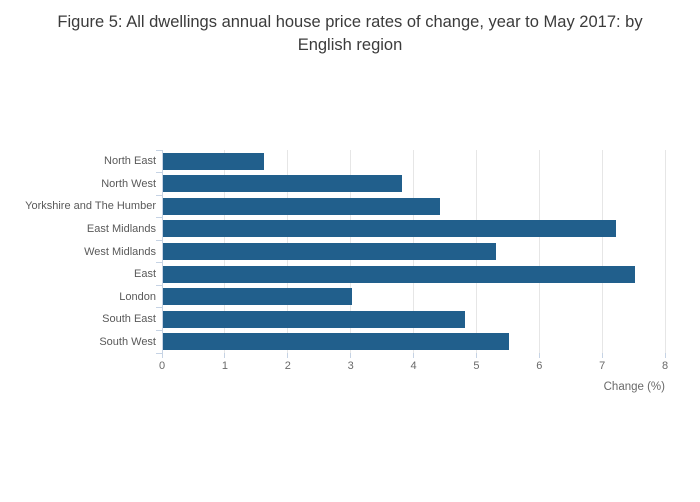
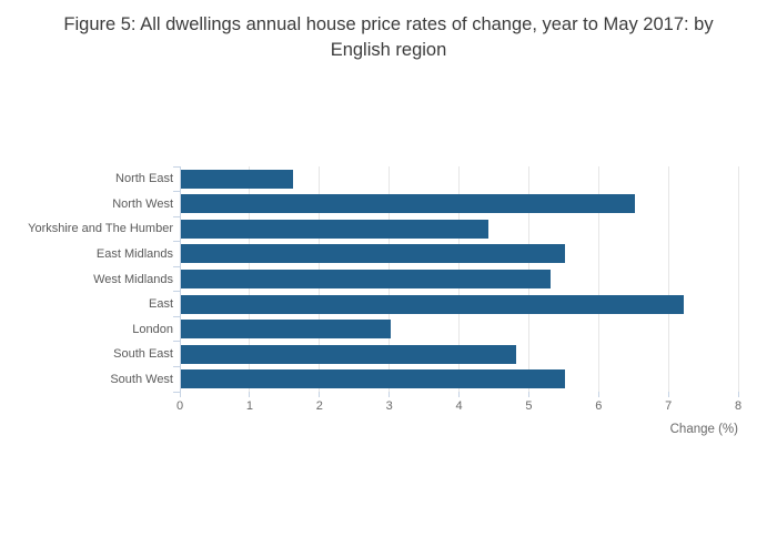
North West: 3.8 -> 6.5
East Midlands: 7.2 -> 5.5
East: 7.5 -> 7.2
